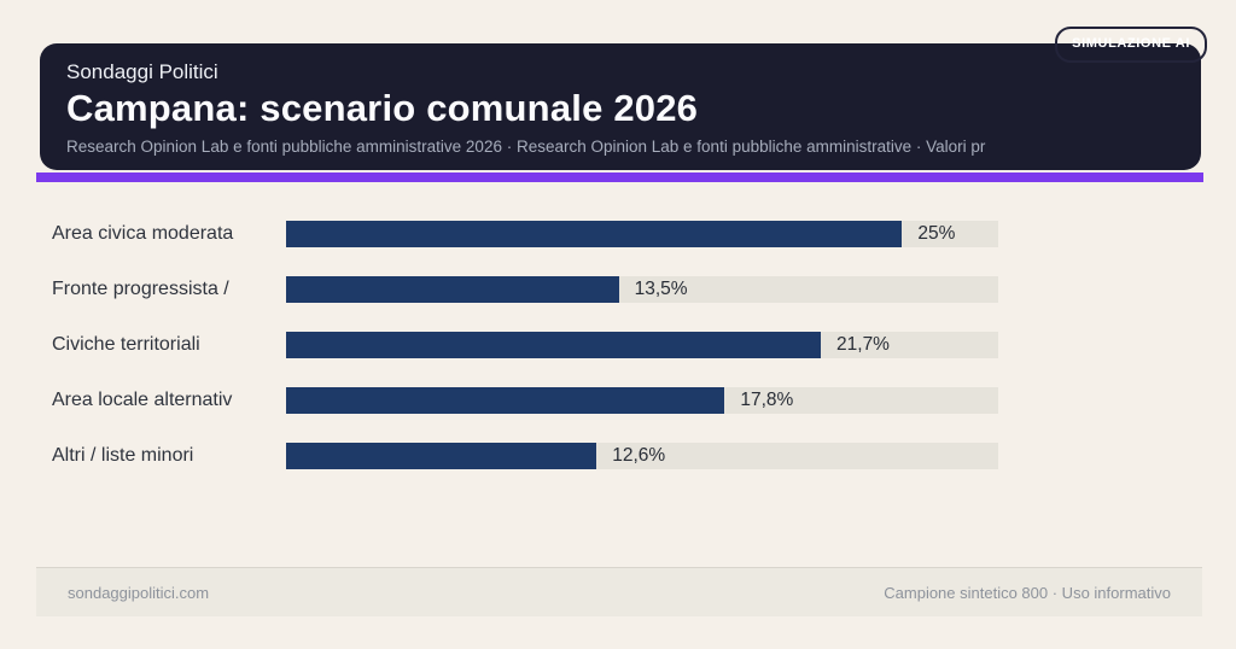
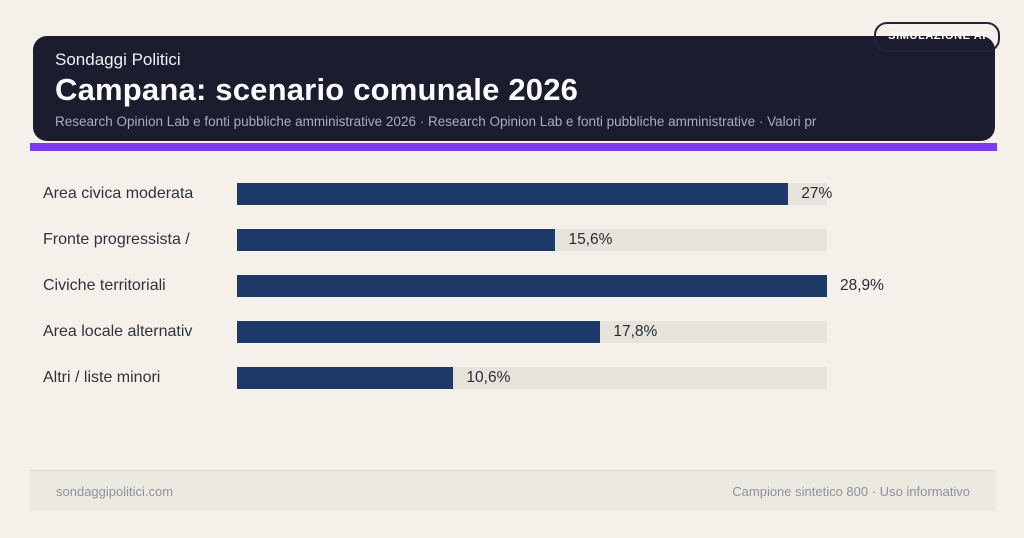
Area civica moderata: 25% -> 27%
Fronte progressista /: 13,5% -> 15,6%
Civiche territoriali: 21,7% -> 28,9%
Altri / liste minori: 12,6% -> 10,6%
